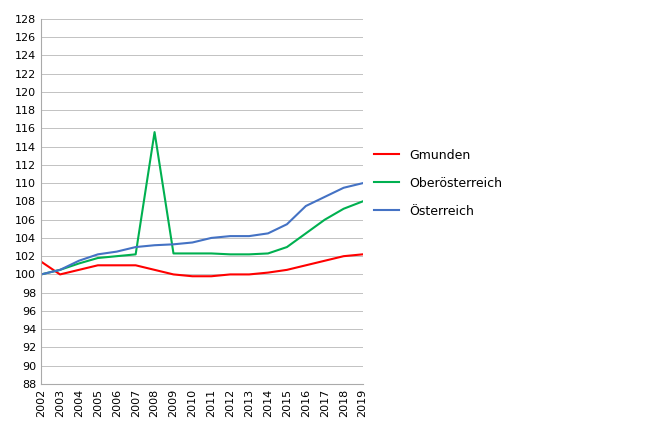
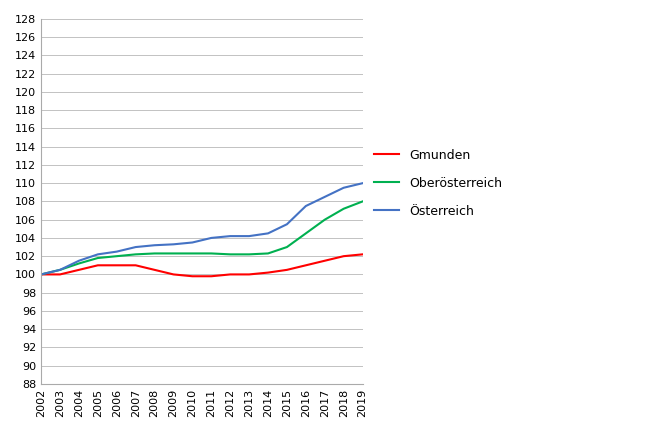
Gmunden/2002: 101.4 -> 100.0
Oberösterreich/2008: 115.6 -> 102.3
